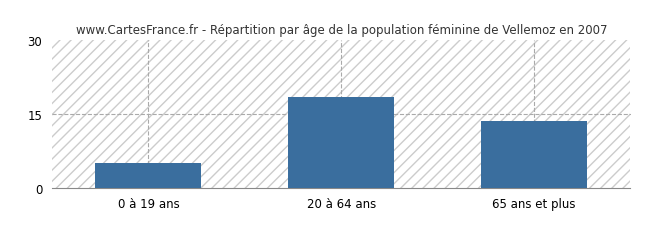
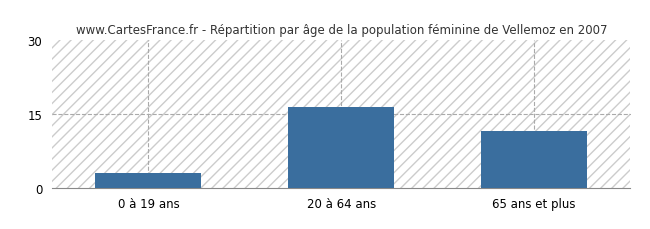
0 à 19 ans: 5.0 -> 3.0
20 à 64 ans: 18.5 -> 16.5
65 ans et plus: 13.5 -> 11.5
